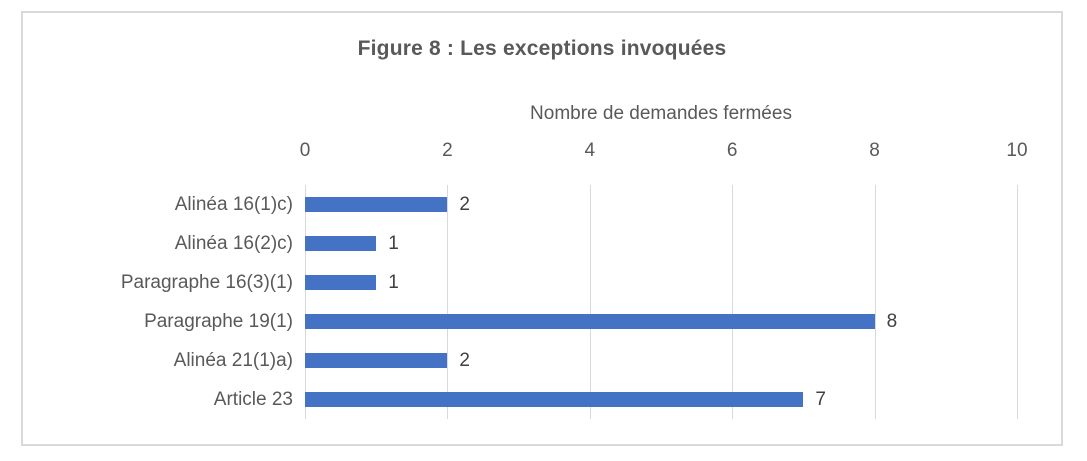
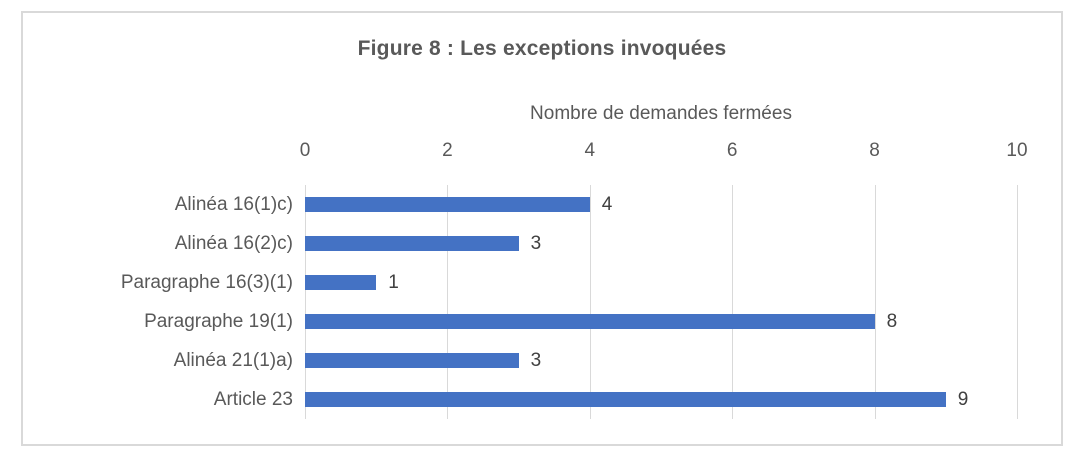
Alinéa 16(1)c): 2 -> 4
Alinéa 16(2)c): 1 -> 3
Alinéa 21(1)a): 2 -> 3
Article 23: 7 -> 9
